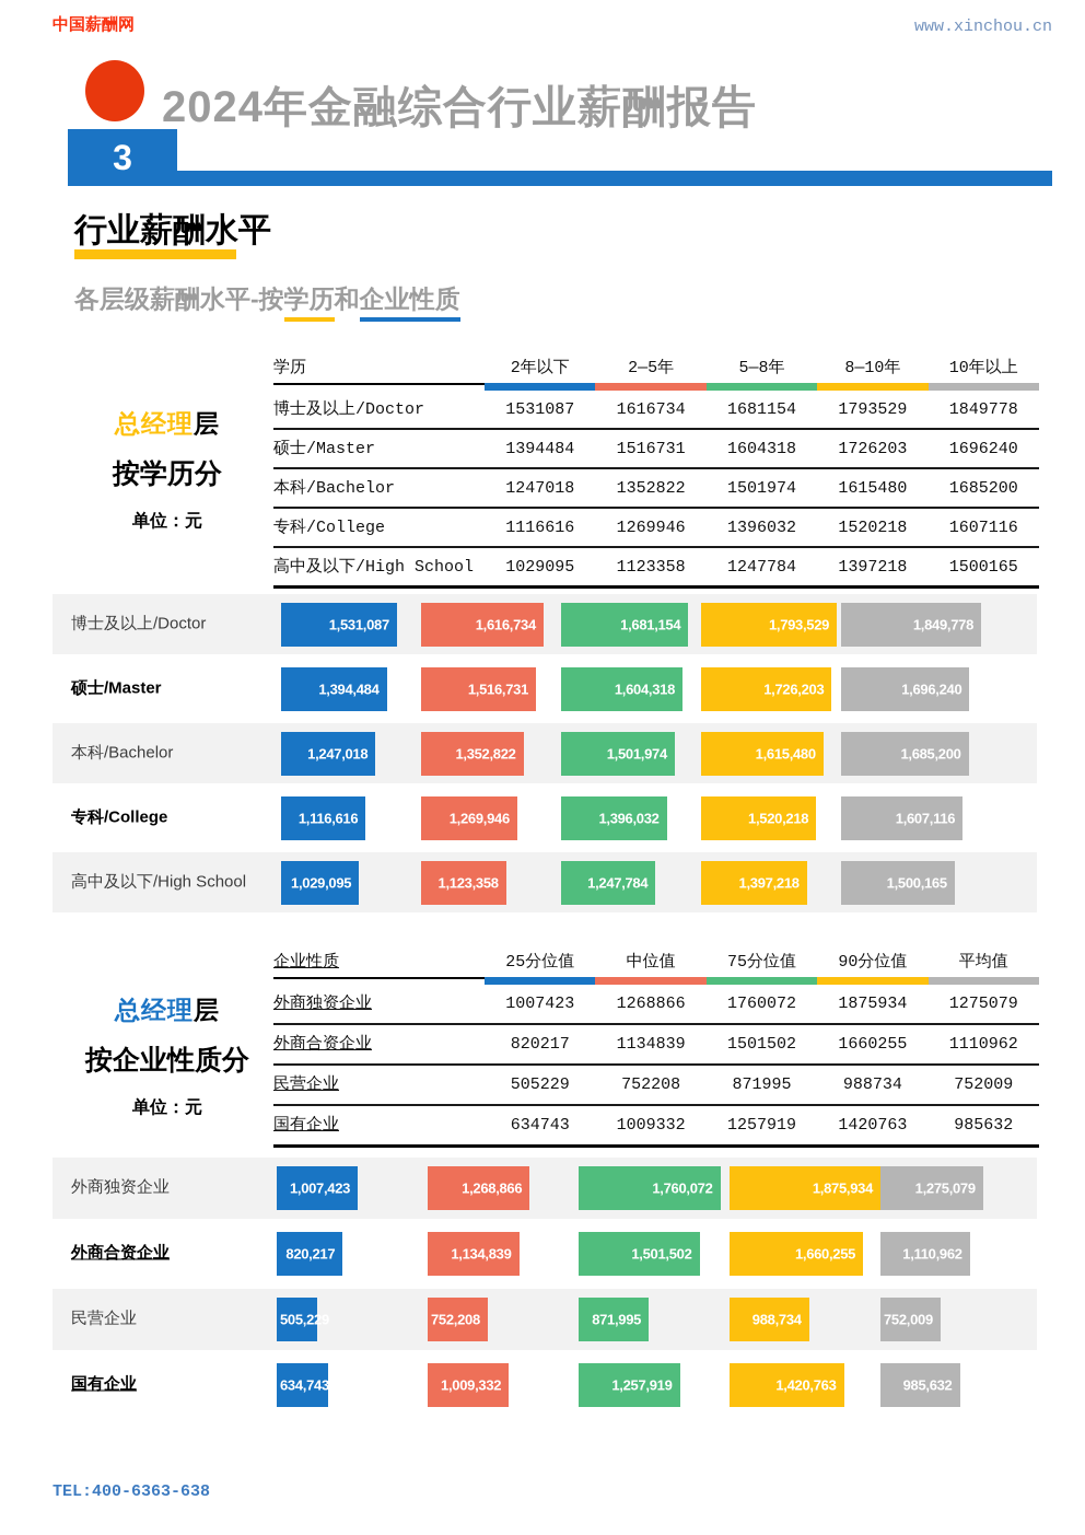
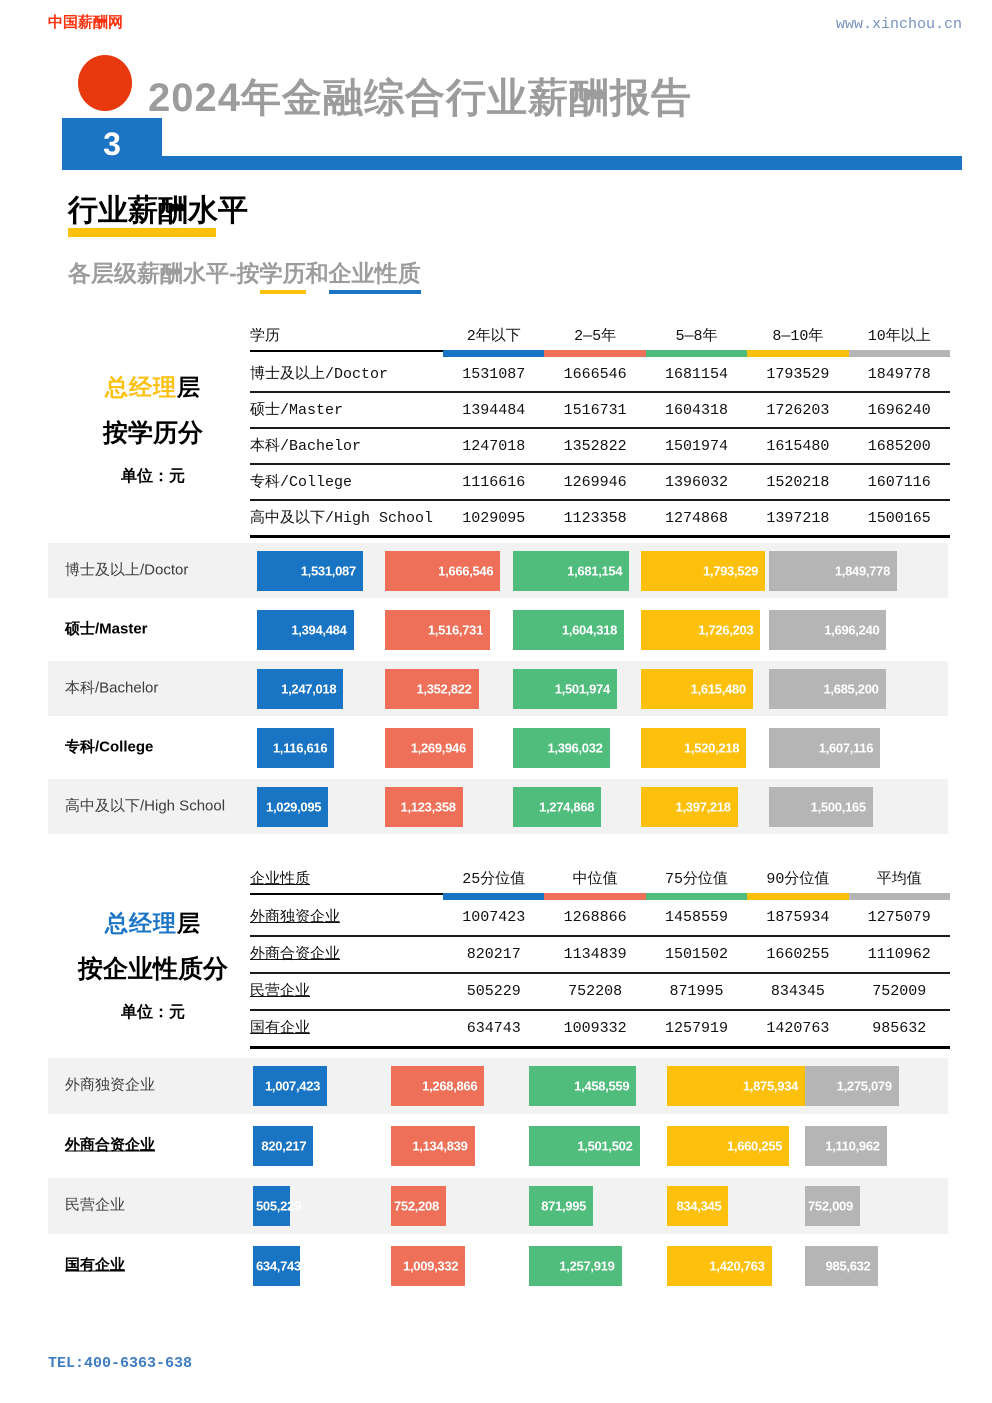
总经理层 按学历分/2—5年/博士及以上/Doctor: 1,616,734 -> 1,666,546
总经理层 按学历分/5—8年/高中及以下/High School: 1,247,784 -> 1,274,868
总经理层 按企业性质分/75分位值/外商独资企业: 1,760,072 -> 1,458,559
总经理层 按企业性质分/90分位值/民营企业: 988,734 -> 834,345
